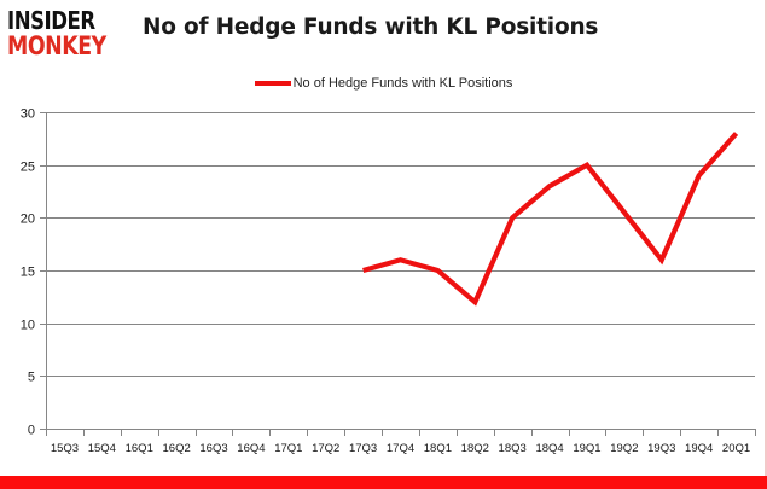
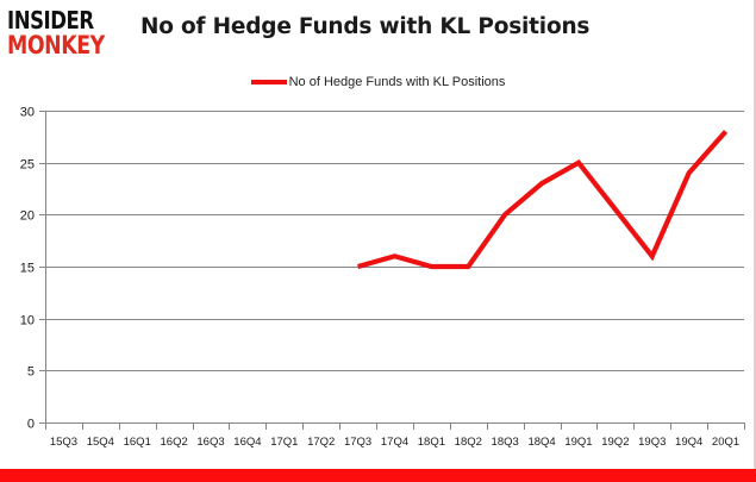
18Q2: 12 -> 15
